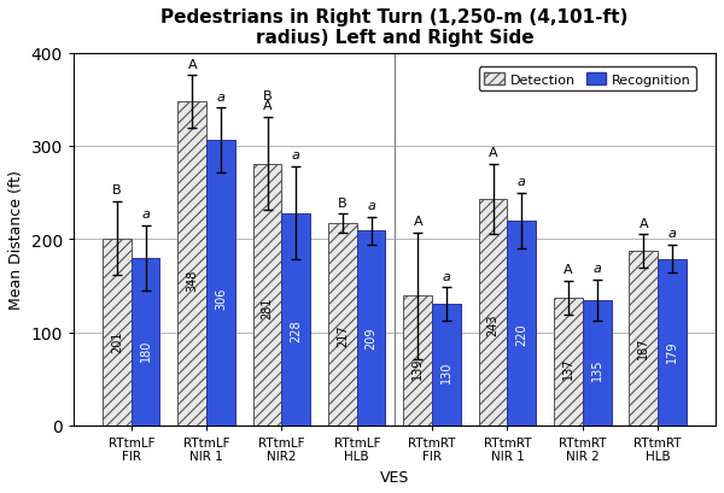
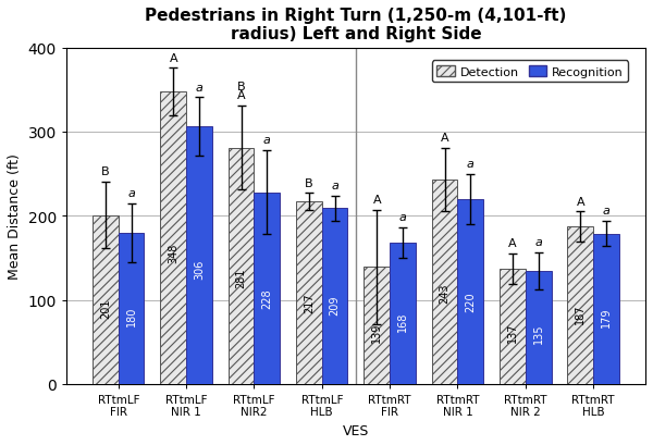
Recognition/RTtmRT FIR: 130 -> 168
